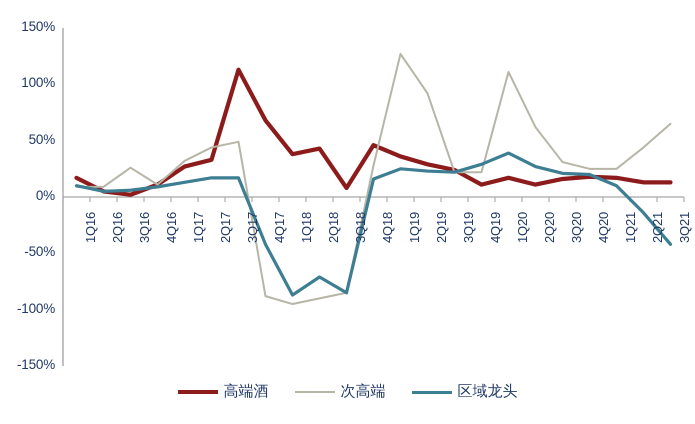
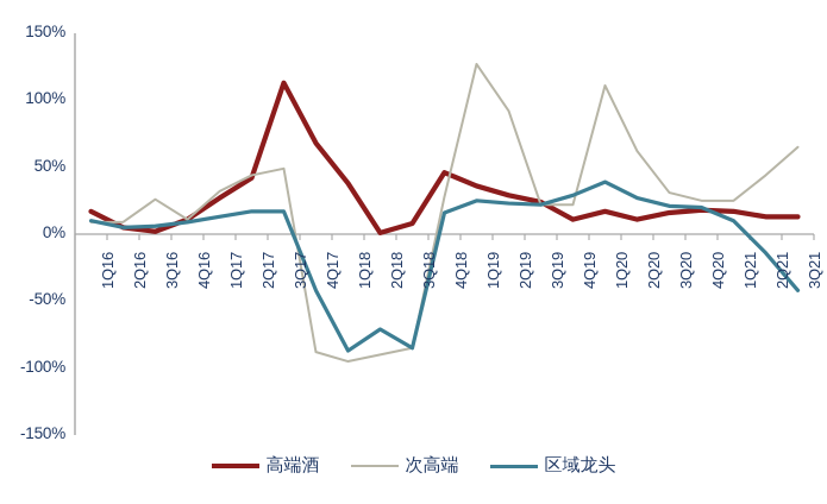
高端酒/2Q17: 33% -> 42%
高端酒/2Q18: 43% -> 1%
